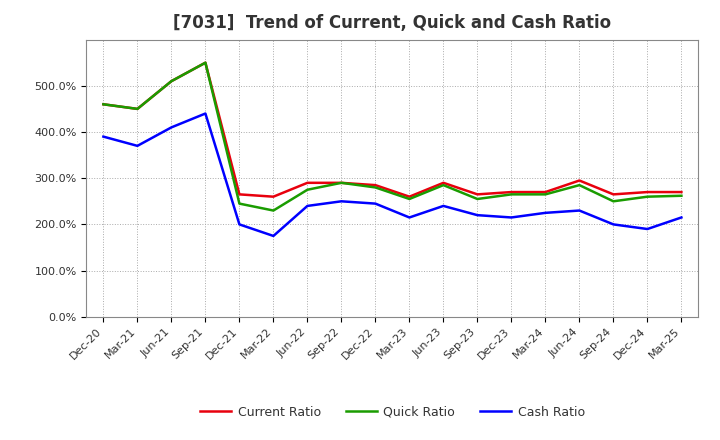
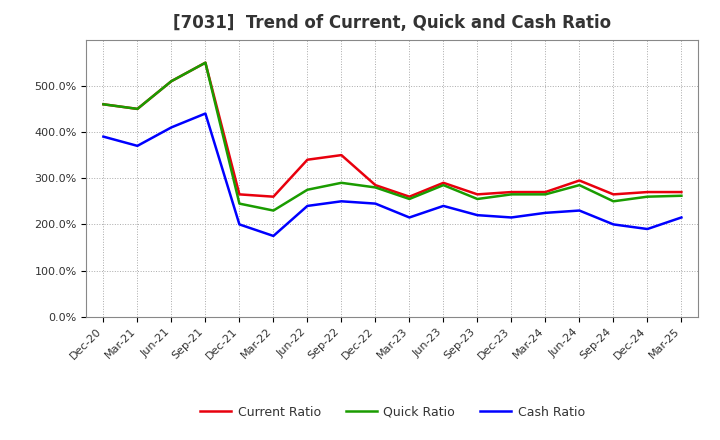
Current Ratio/Jun-22: 290% -> 340%
Current Ratio/Sep-22: 290% -> 350%
